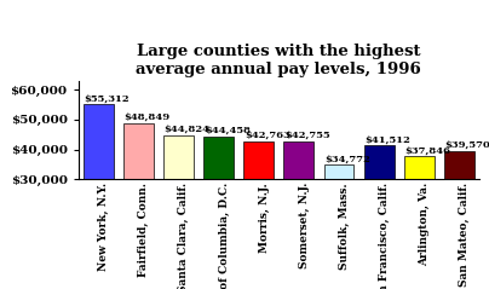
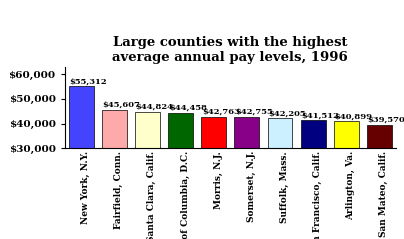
Fairfield, Conn.: $48,849 -> $45,607
Suffolk, Mass.: $34,772 -> $42,205
Arlington, Va.: $37,846 -> $40,899
